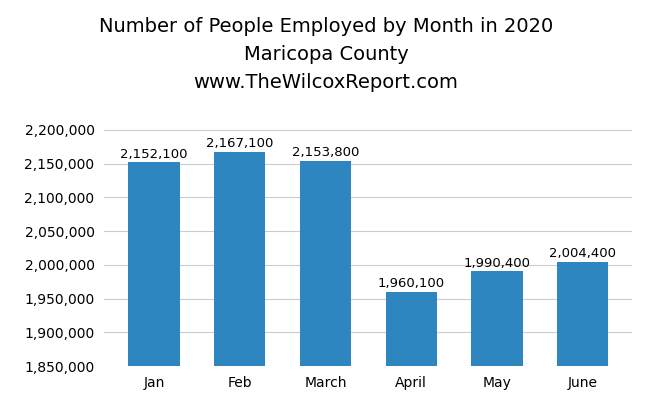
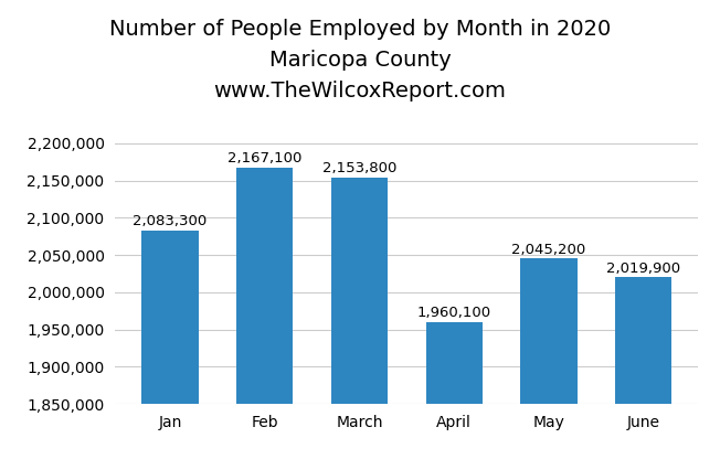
Jan: 2,152,100 -> 2,083,300
May: 1,990,400 -> 2,045,200
June: 2,004,400 -> 2,019,900
